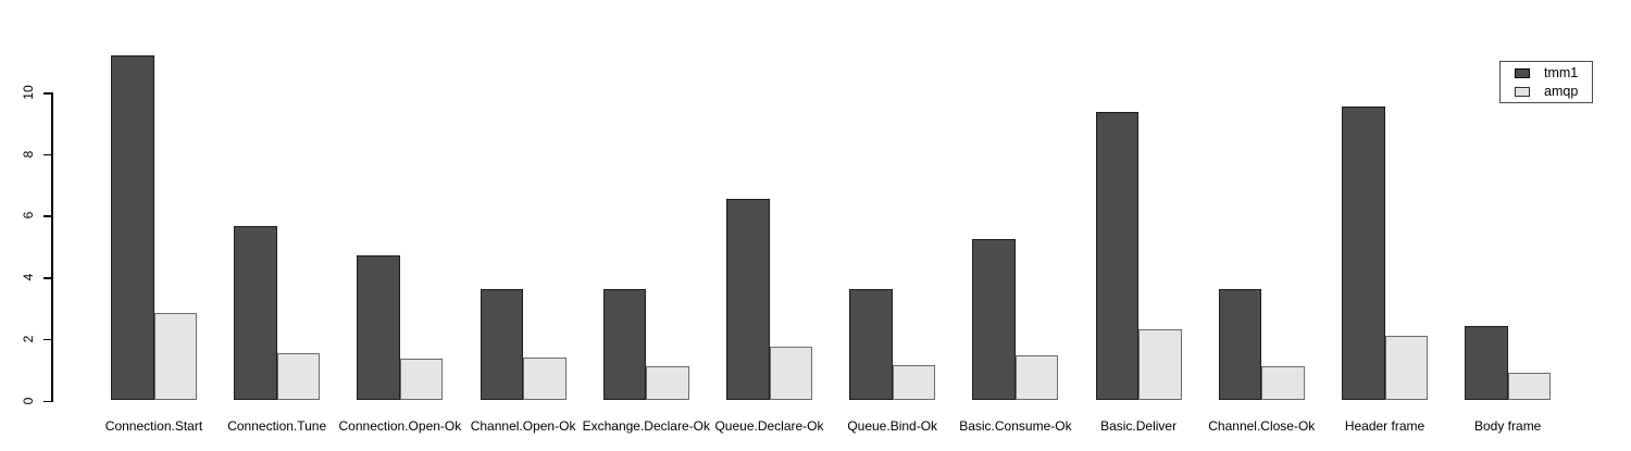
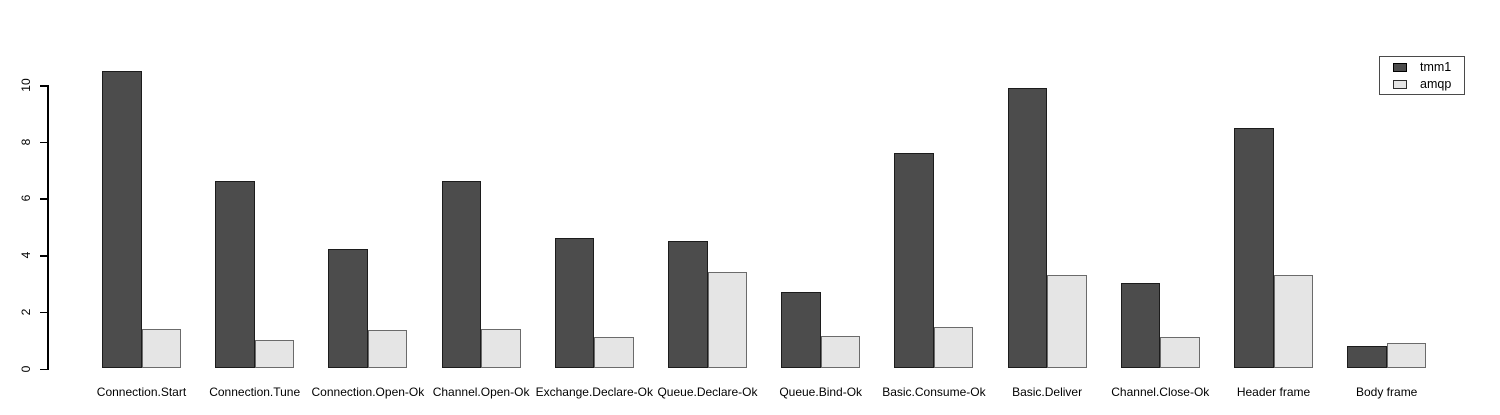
tmm1/Connection.Start: 11.2 -> 10.5
amqp/Connection.Start: 2.9 -> 1.4
tmm1/Connection.Tune: 5.7 -> 6.6
amqp/Connection.Tune: 1.6 -> 1.0
tmm1/Connection.Open-Ok: 4.7 -> 4.2
tmm1/Channel.Open-Ok: 3.6 -> 6.6
tmm1/Exchange.Declare-Ok: 3.6 -> 4.6
tmm1/Queue.Declare-Ok: 6.5 -> 4.5
amqp/Queue.Declare-Ok: 1.8 -> 3.4
tmm1/Queue.Bind-Ok: 3.6 -> 2.7
tmm1/Basic.Consume-Ok: 5.2 -> 7.6
tmm1/Basic.Deliver: 9.3 -> 9.9
amqp/Basic.Deliver: 2.3 -> 3.3
tmm1/Channel.Close-Ok: 3.6 -> 3.0
tmm1/Header frame: 9.6 -> 8.5
amqp/Header frame: 2.1 -> 3.3
tmm1/Body frame: 2.4 -> 0.8
